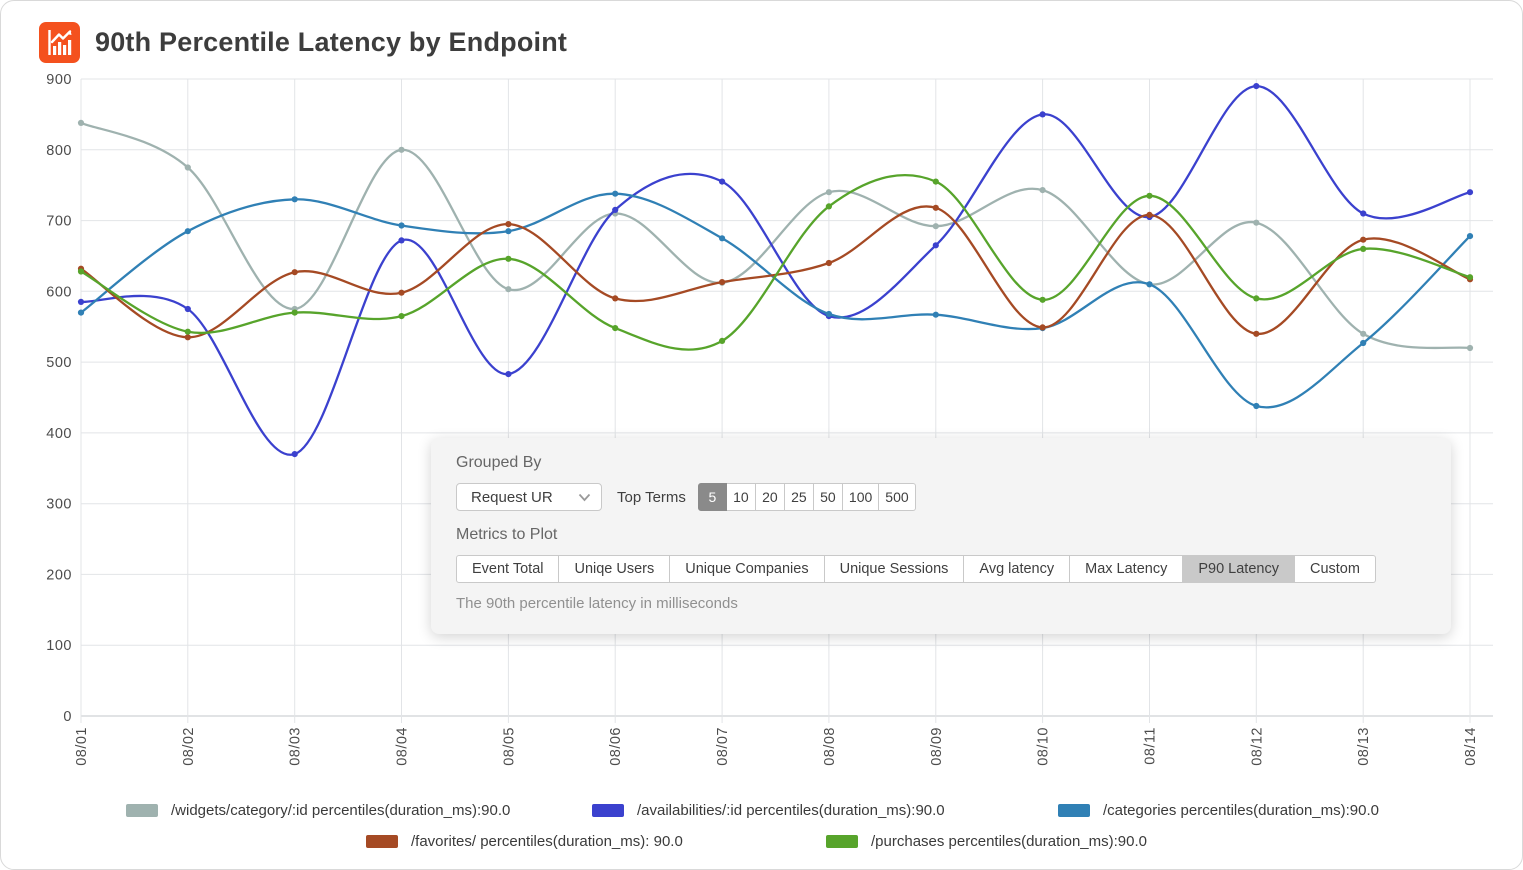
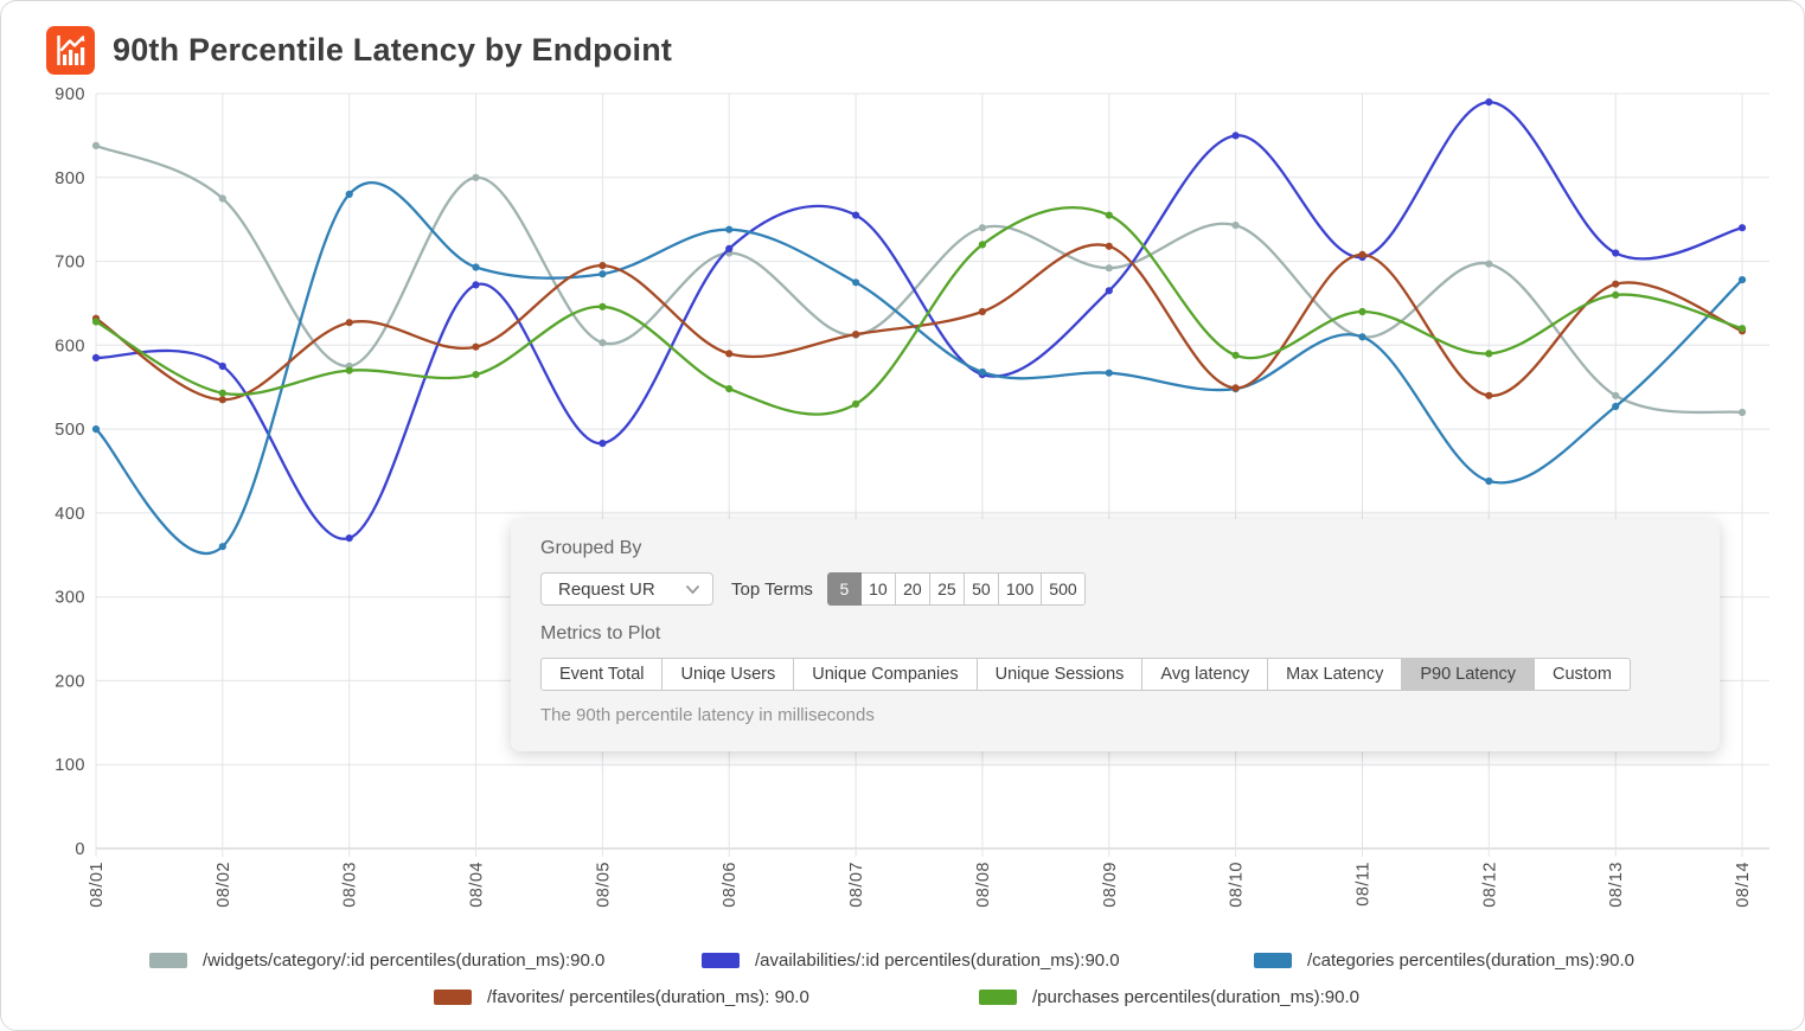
/categories percentiles(duration_ms):90.0/08/01: 570 -> 500
/categories percentiles(duration_ms):90.0/08/02: 680 -> 360
/categories percentiles(duration_ms):90.0/08/03: 730 -> 780
/purchases percentiles(duration_ms):90.0/08/11: 740 -> 640
